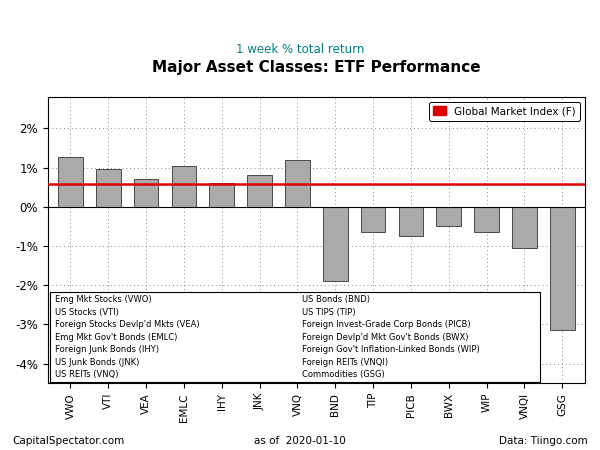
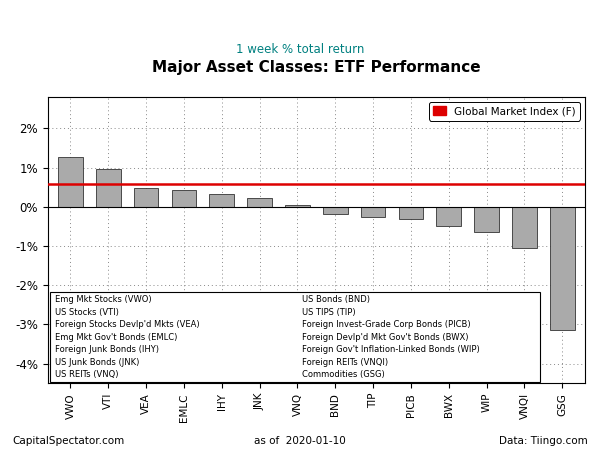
VEA: 0.70% -> 0.47%
EMLC: 1.05% -> 0.43%
IHY: 0.60% -> 0.32%
JNK: 0.80% -> 0.22%
VNQ: 1.20% -> 0.04%
BND: -1.90% -> -0.18%
TIP: -0.65% -> -0.27%
PICB: -0.75% -> -0.30%
